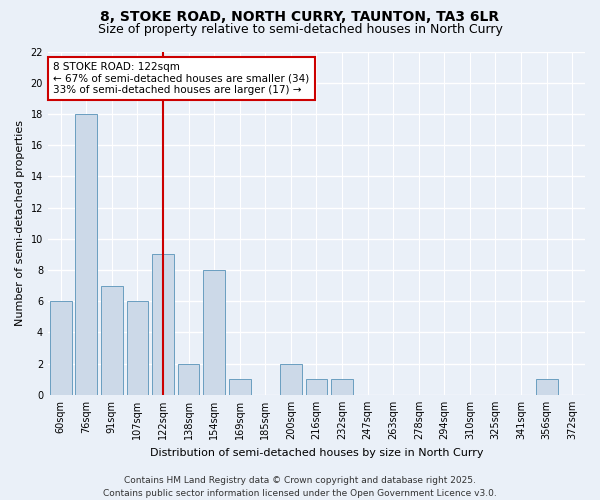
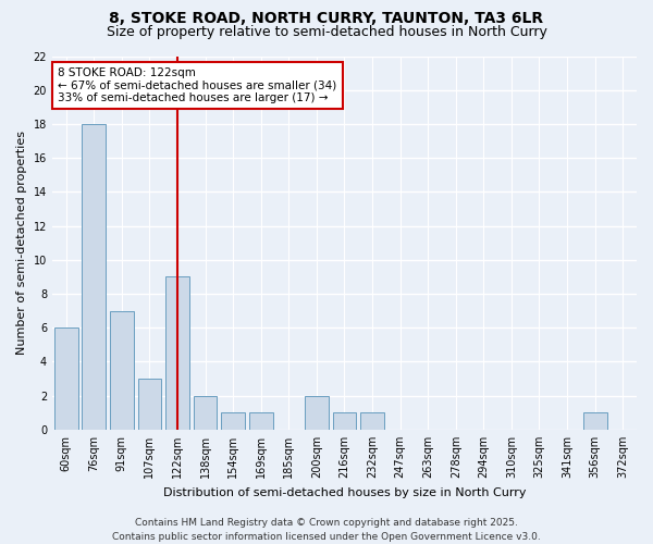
107sqm: 6 -> 3
154sqm: 8 -> 1
